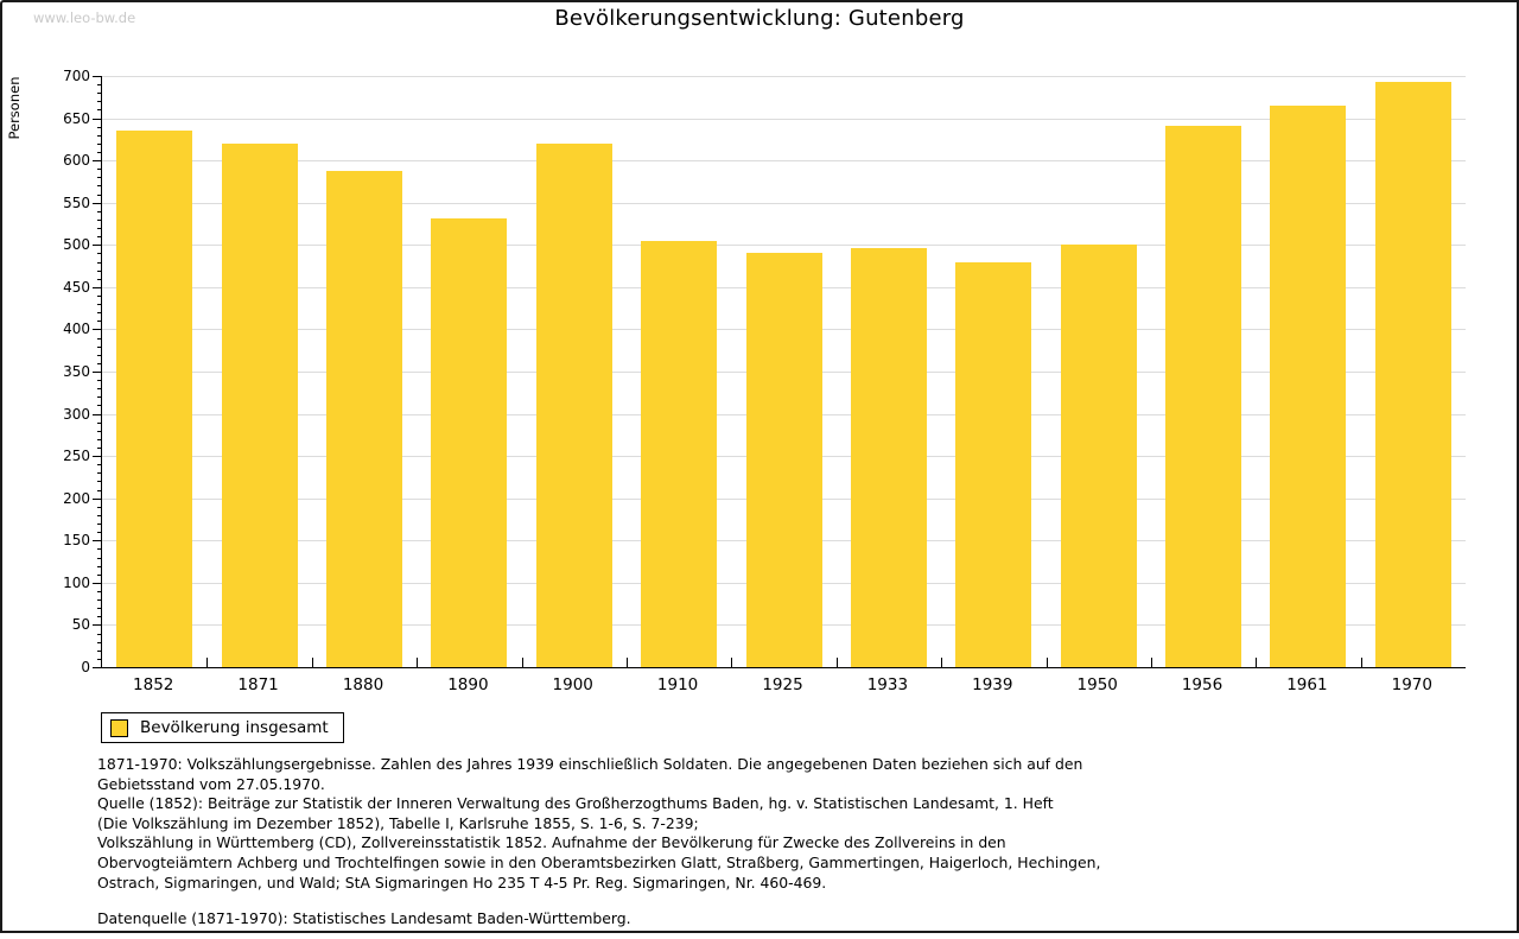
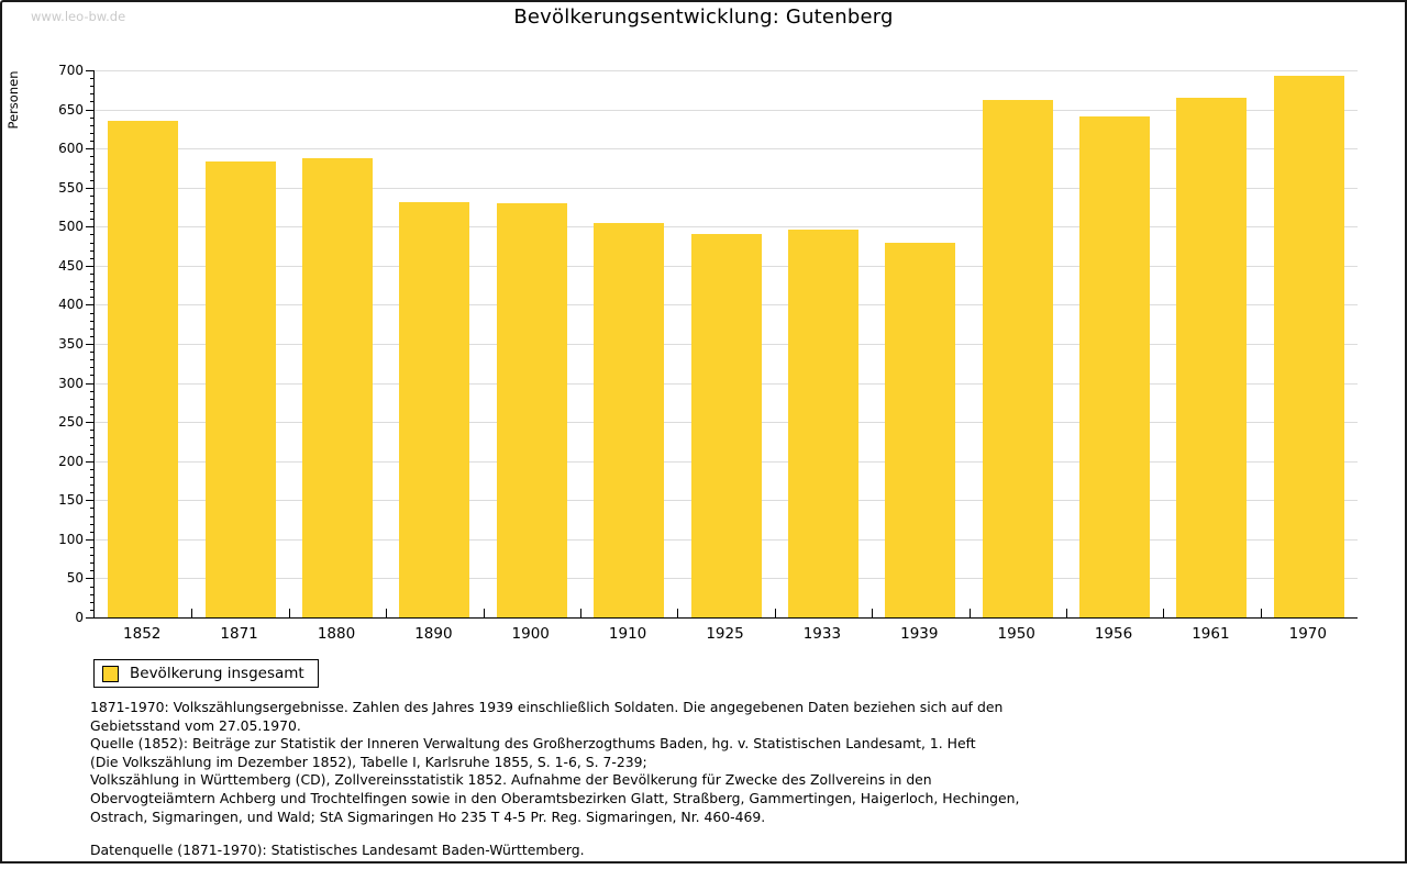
1871: 620 -> 580
1900: 620 -> 530
1950: 500 -> 660
